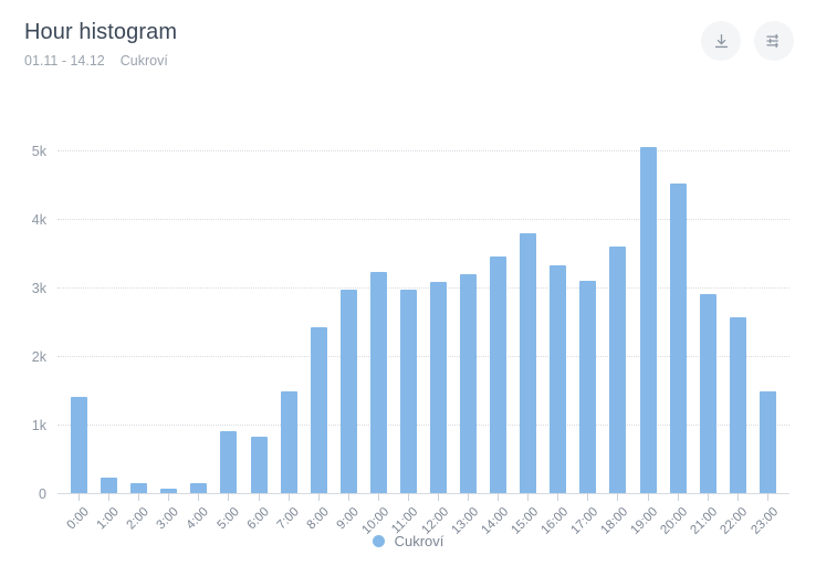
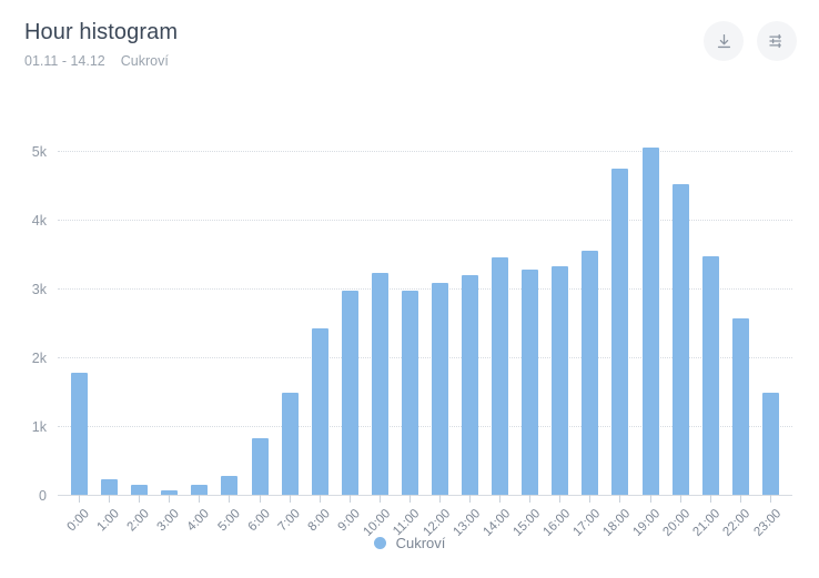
0:00: 1.4k -> 1.8k
5:00: 0.9k -> 0.3k
15:00: 3.8k -> 3.3k
17:00: 3.1k -> 3.6k
18:00: 3.6k -> 4.8k
21:00: 2.9k -> 3.5k
